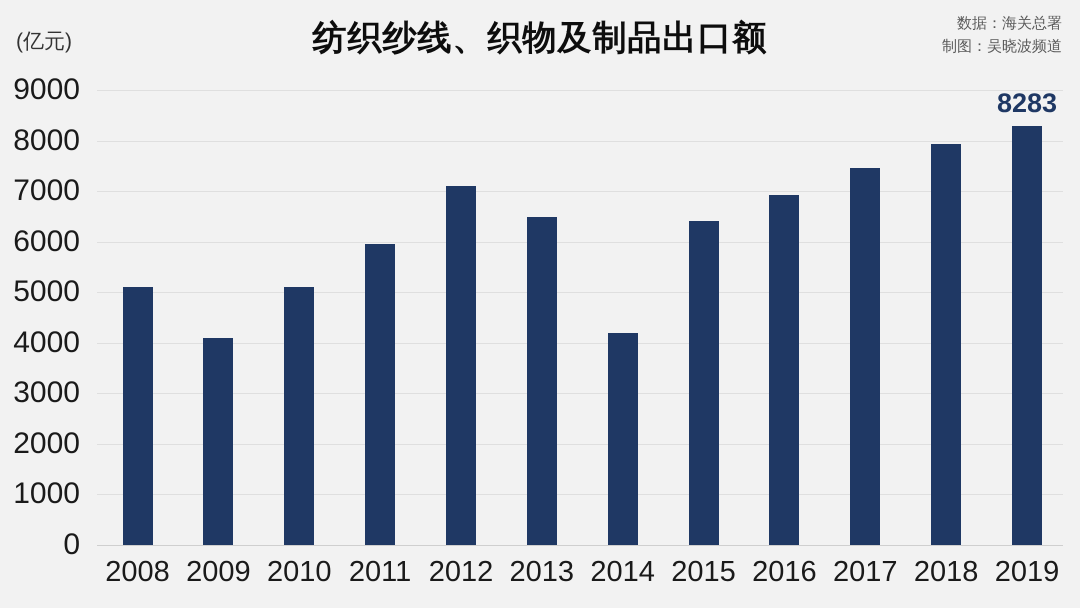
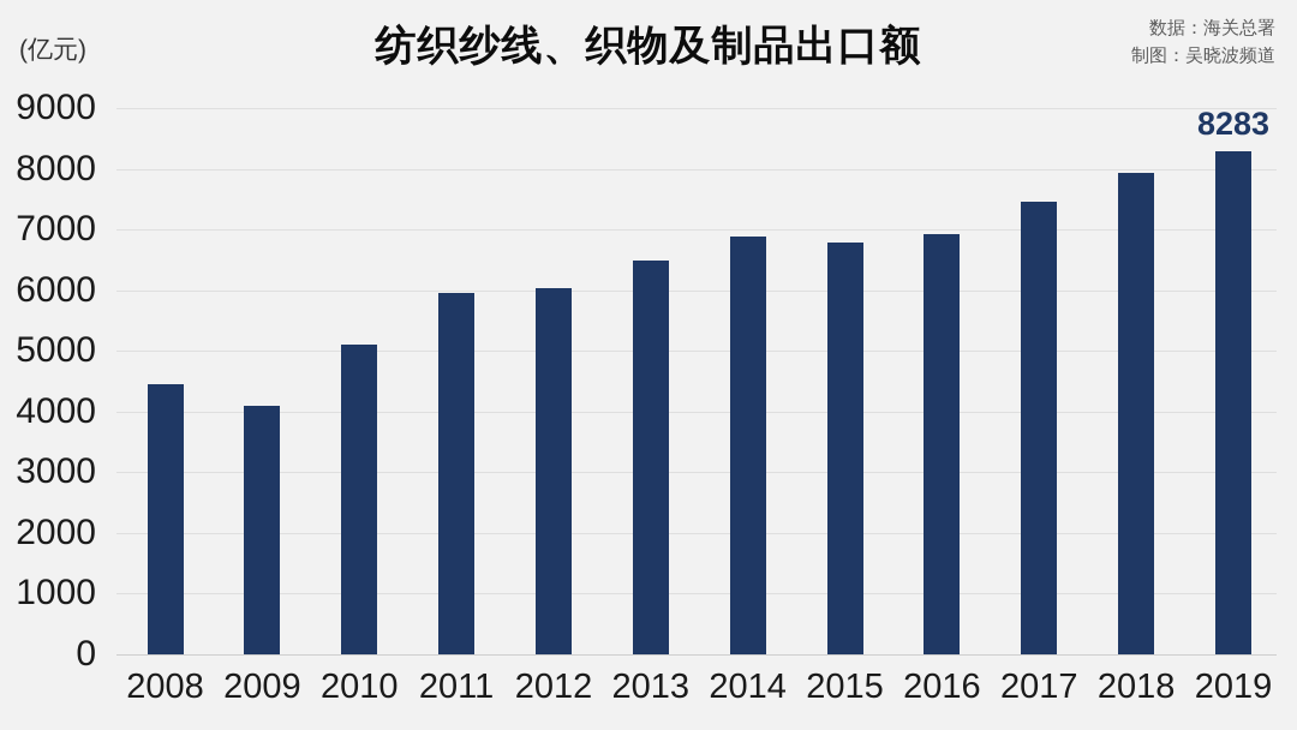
2008: 5100 -> 4500
2012: 7100 -> 6000
2014: 4200 -> 6900
2015: 6400 -> 6800
